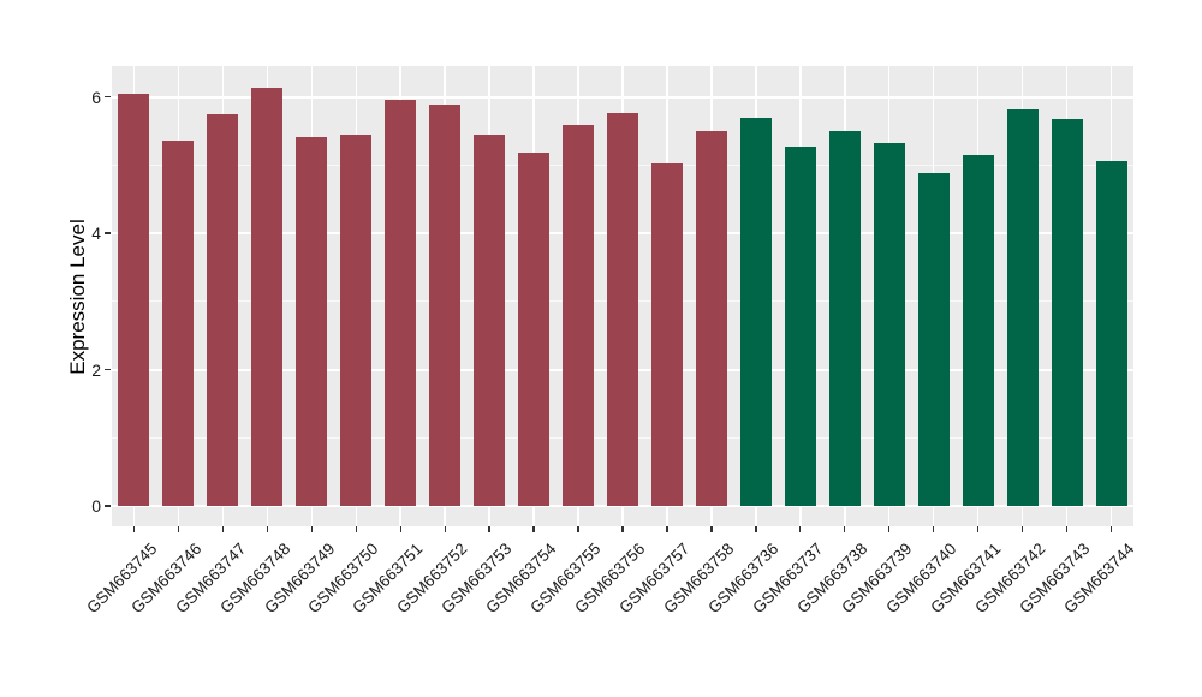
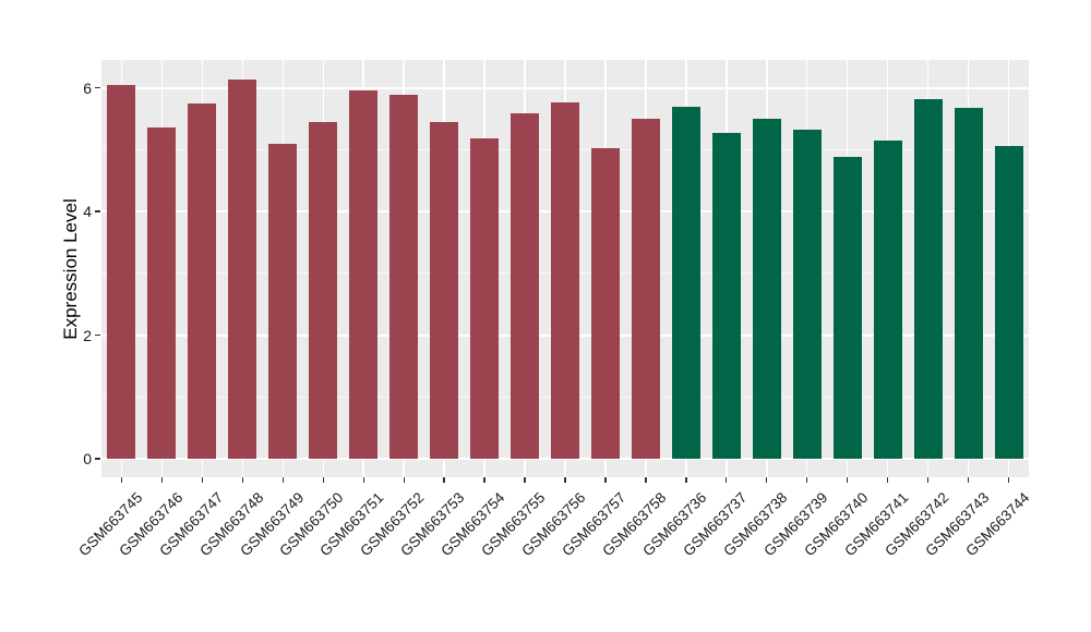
GSM663749: 5.4 -> 5.1
